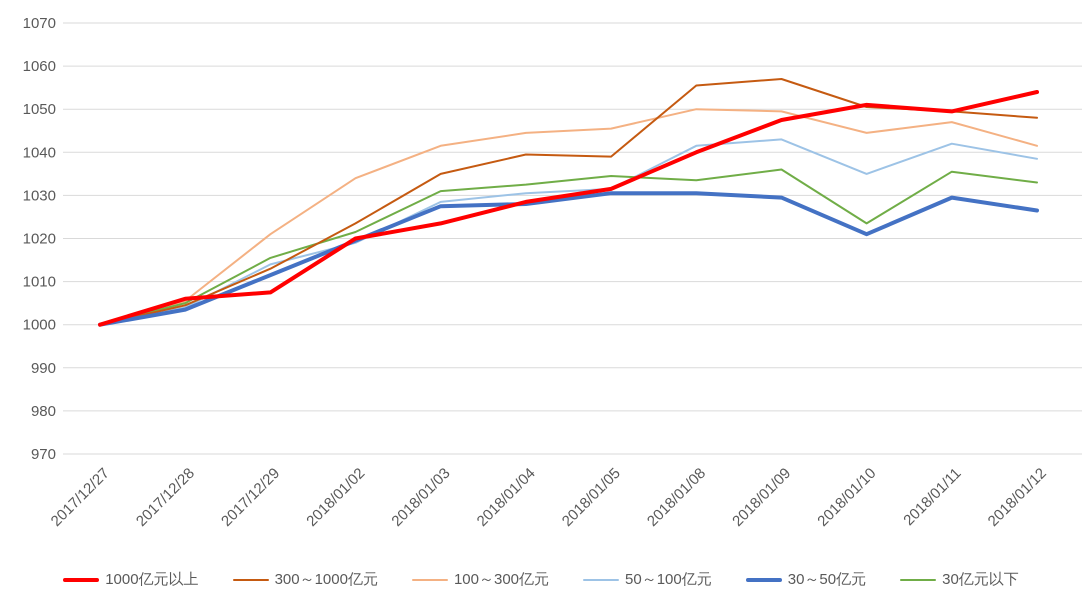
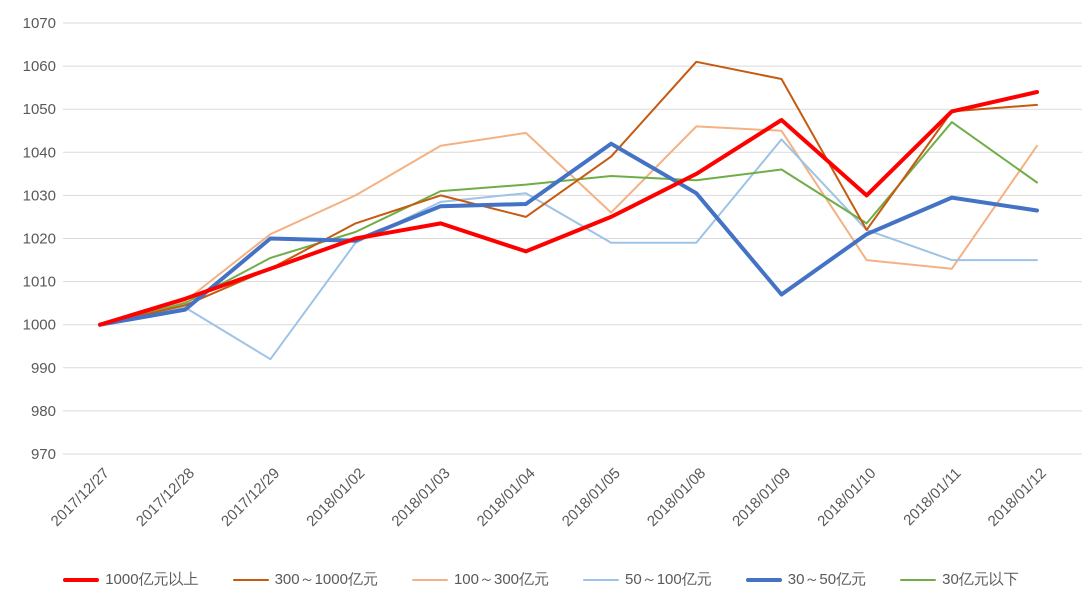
1000亿元以上/2017/12/29: 1008 -> 1013
50～100亿元/2017/12/29: 1014 -> 992
30～50亿元/2017/12/29: 1012 -> 1020
100～300亿元/2018/01/02: 1034 -> 1030
300～1000亿元/2018/01/03: 1035 -> 1030
1000亿元以上/2018/01/04: 1028 -> 1017
300～1000亿元/2018/01/04: 1040 -> 1025
1000亿元以上/2018/01/05: 1032 -> 1025
100～300亿元/2018/01/05: 1046 -> 1026
50～100亿元/2018/01/05: 1032 -> 1019
30～50亿元/2018/01/05: 1030 -> 1042
1000亿元以上/2018/01/08: 1040 -> 1035
300～1000亿元/2018/01/08: 1056 -> 1061
100～300亿元/2018/01/08: 1050 -> 1046
50～100亿元/2018/01/08: 1042 -> 1019
100～300亿元/2018/01/09: 1050 -> 1045
30～50亿元/2018/01/09: 1030 -> 1007
1000亿元以上/2018/01/10: 1051 -> 1030
300～1000亿元/2018/01/10: 1050 -> 1022
100～300亿元/2018/01/10: 1044 -> 1015
50～100亿元/2018/01/10: 1035 -> 1022
100～300亿元/2018/01/11: 1047 -> 1013
50～100亿元/2018/01/11: 1042 -> 1015
30亿元以下/2018/01/11: 1036 -> 1047
300～1000亿元/2018/01/12: 1048 -> 1051
50～100亿元/2018/01/12: 1038 -> 1015
